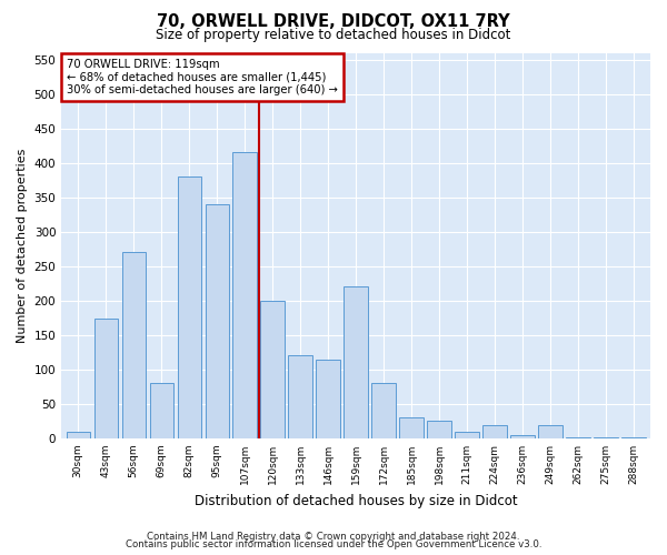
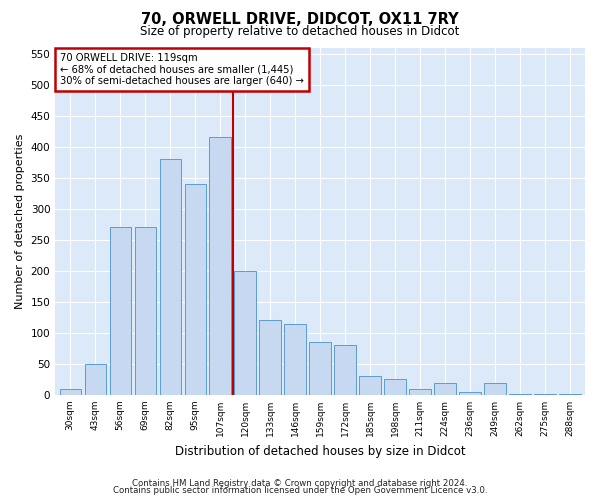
43sqm: 174 -> 50
69sqm: 80 -> 270
159sqm: 220 -> 85
